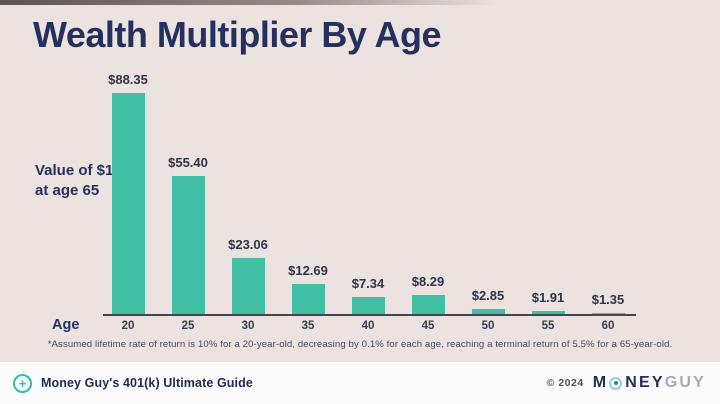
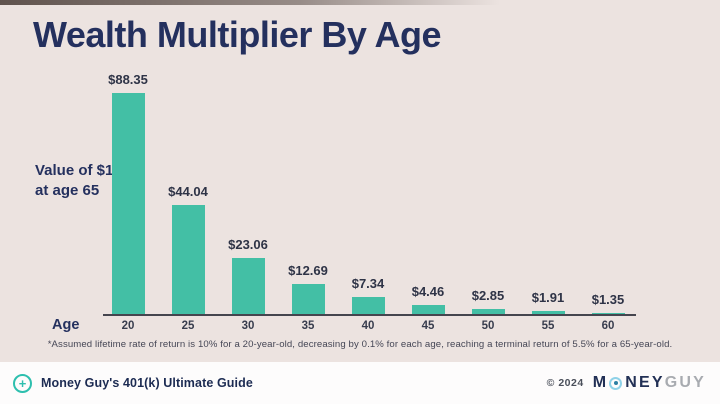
25: $55.40 -> $44.04
45: $8.29 -> $4.46
